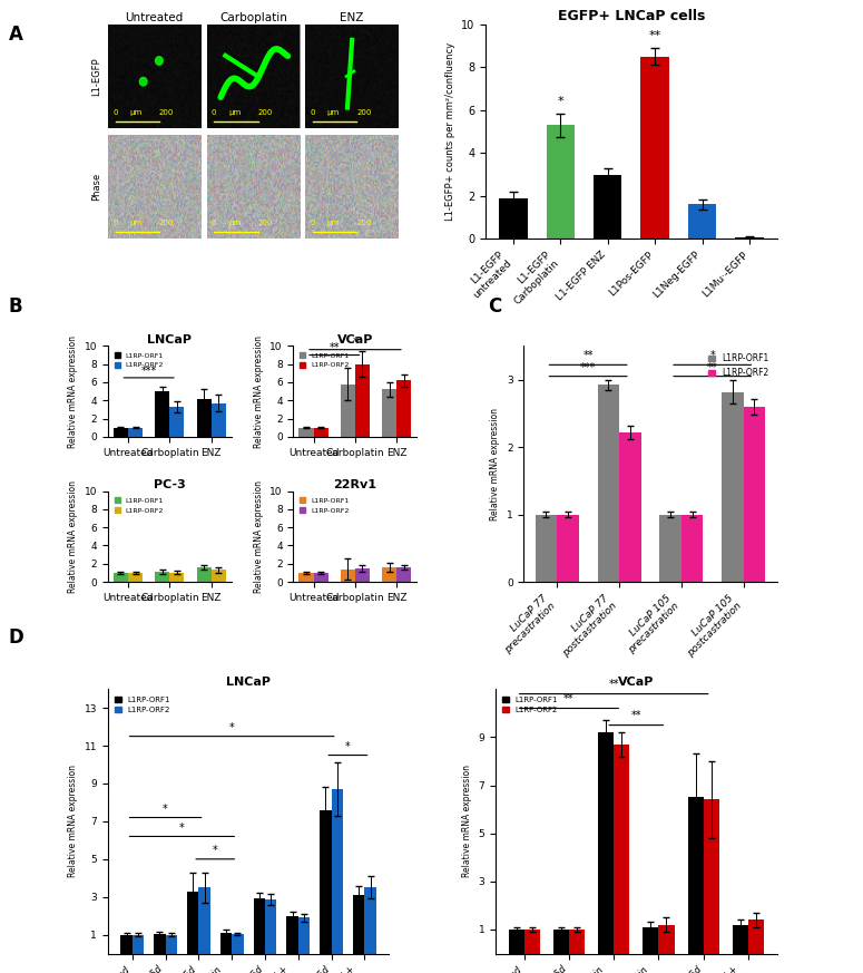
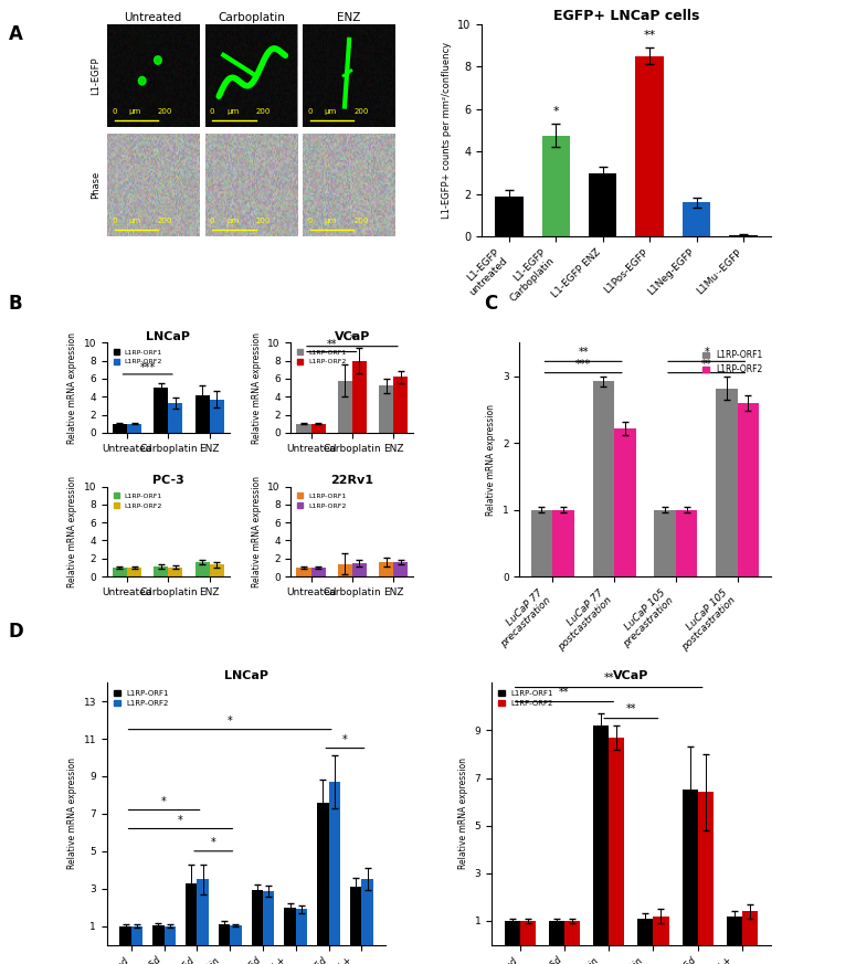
EGFP+ LNCaP cells/L1-EGFP Carboplatin: 5.3 -> 4.8
